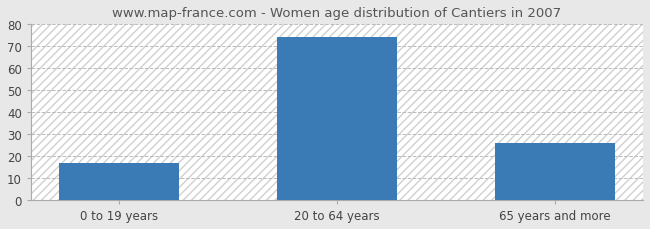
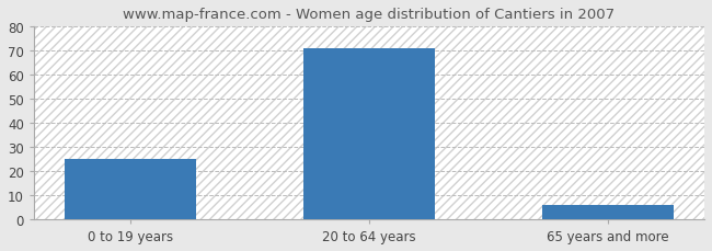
0 to 19 years: 17 -> 25
20 to 64 years: 74 -> 71
65 years and more: 26 -> 6
